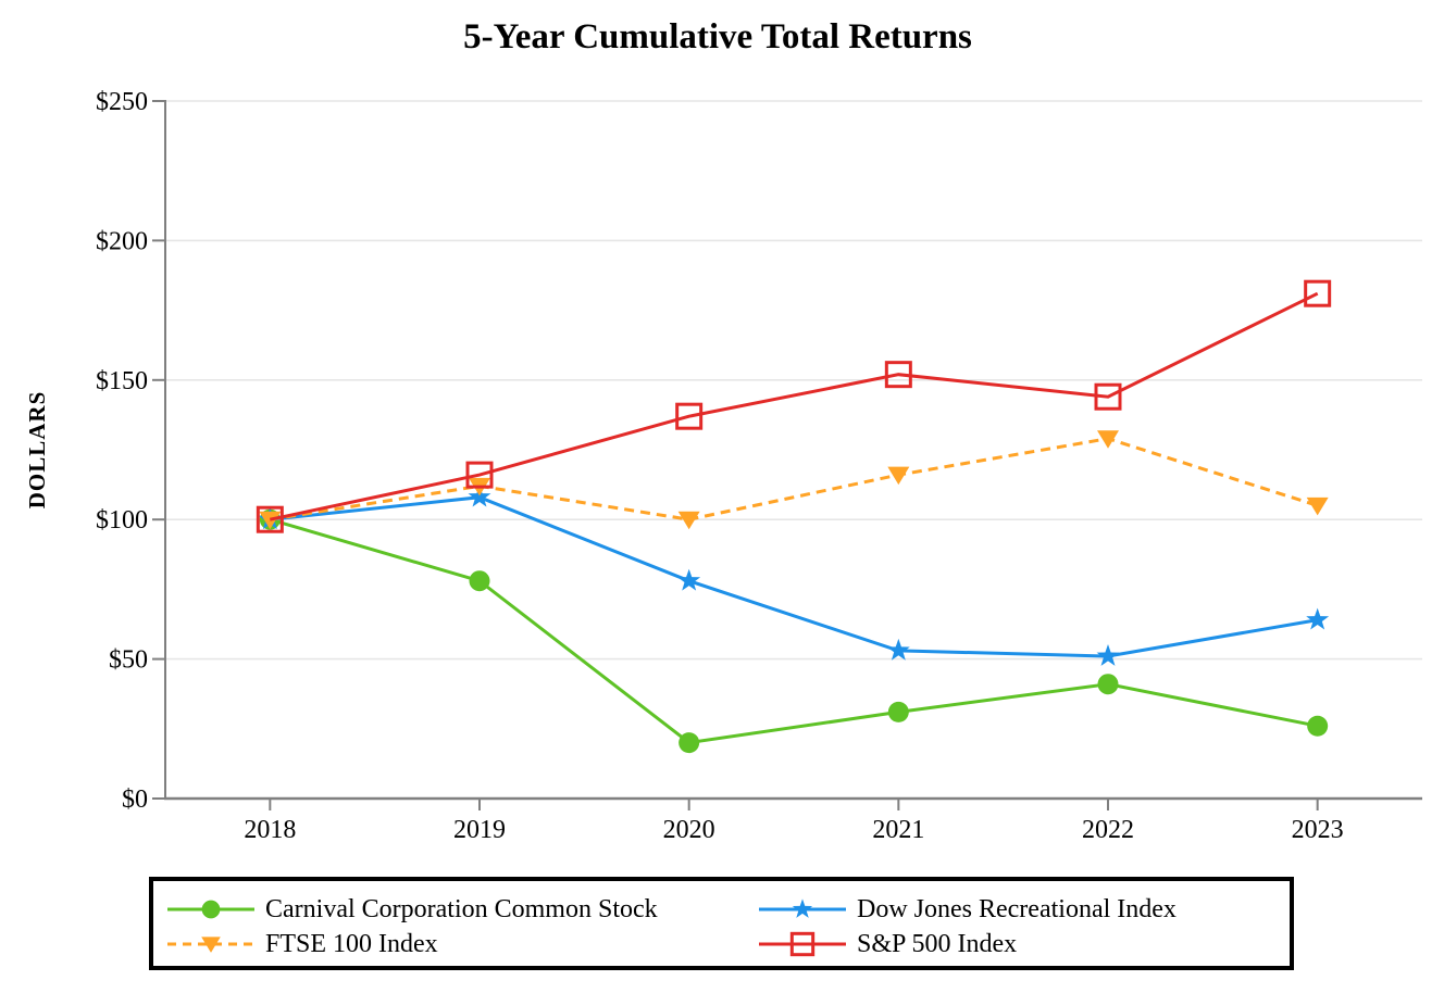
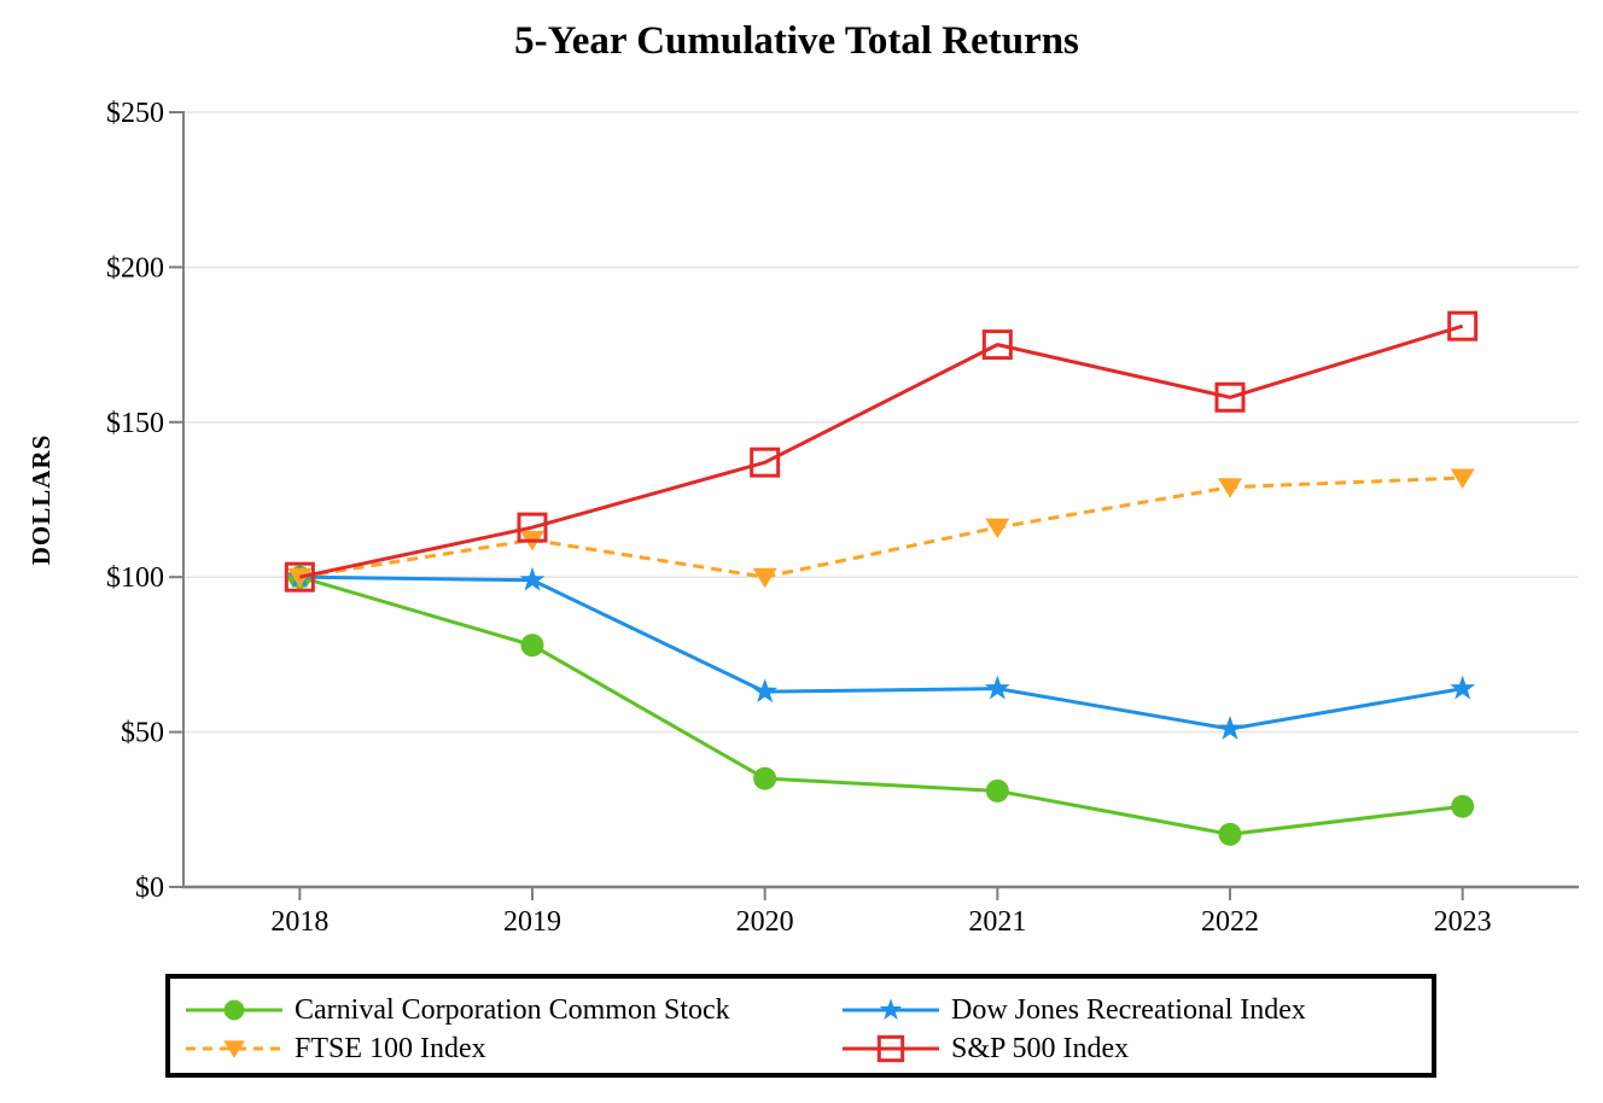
Dow Jones Recreational Index/2019: $108 -> $99
Carnival Corporation Common Stock/2020: $20 -> $35
Dow Jones Recreational Index/2020: $78 -> $63
Dow Jones Recreational Index/2021: $53 -> $64
S&P 500 Index/2021: $152 -> $175
Carnival Corporation Common Stock/2022: $41 -> $17
S&P 500 Index/2022: $144 -> $158
FTSE 100 Index/2023: $105 -> $132
